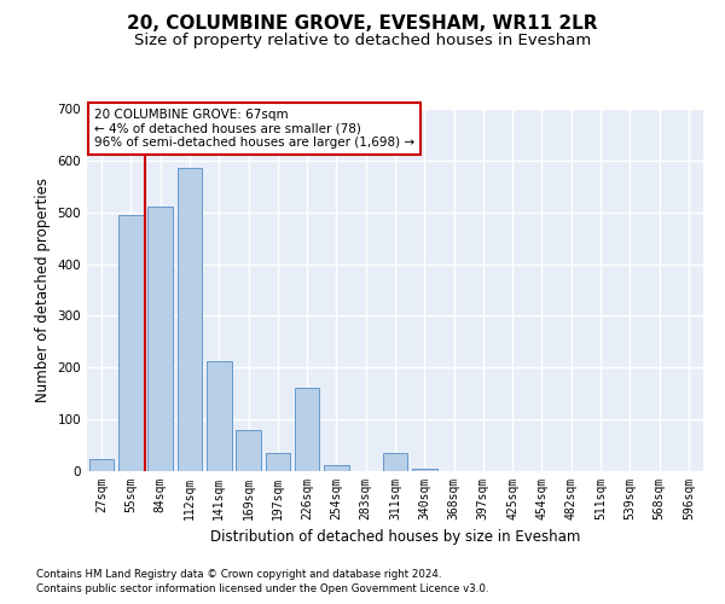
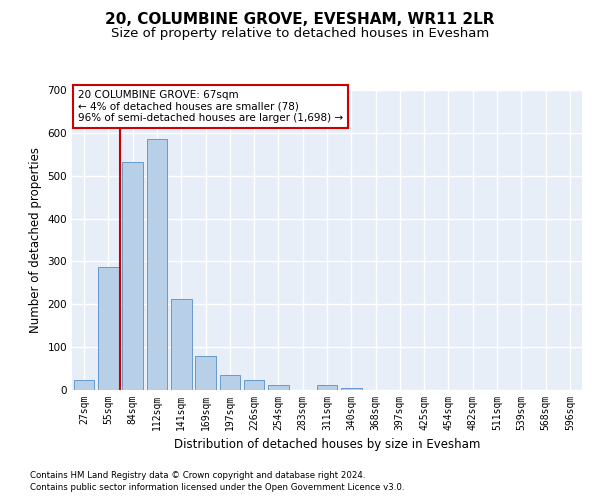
55sqm: 495 -> 286
84sqm: 510 -> 533
226sqm: 160 -> 23
311sqm: 35 -> 11
